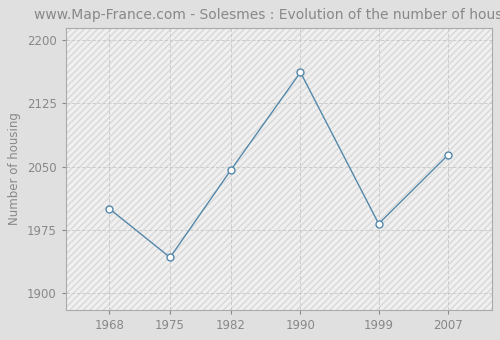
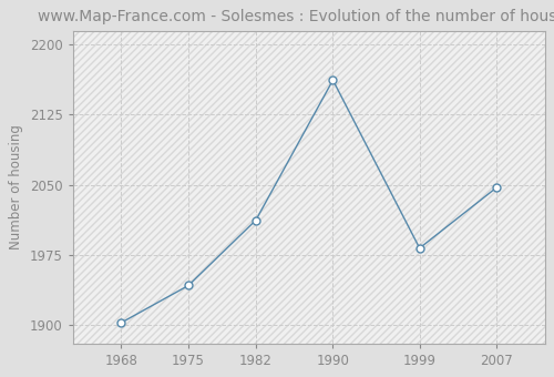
1968: 2000 -> 1902
1982: 2046 -> 2012
2007: 2064 -> 2047
